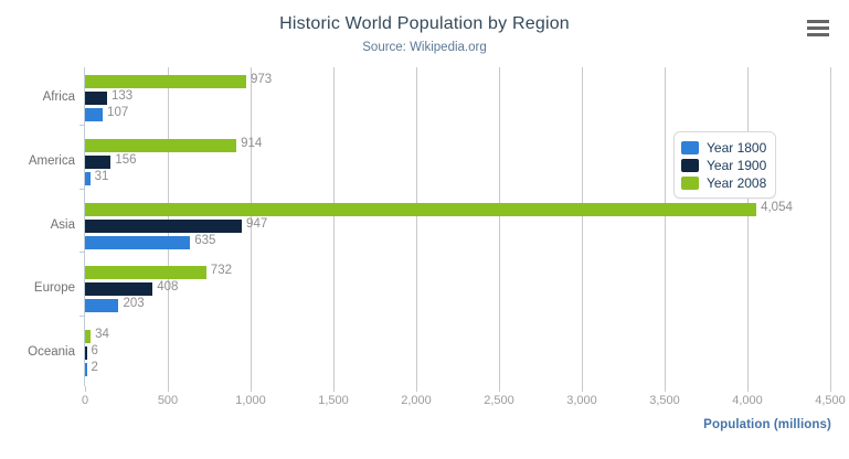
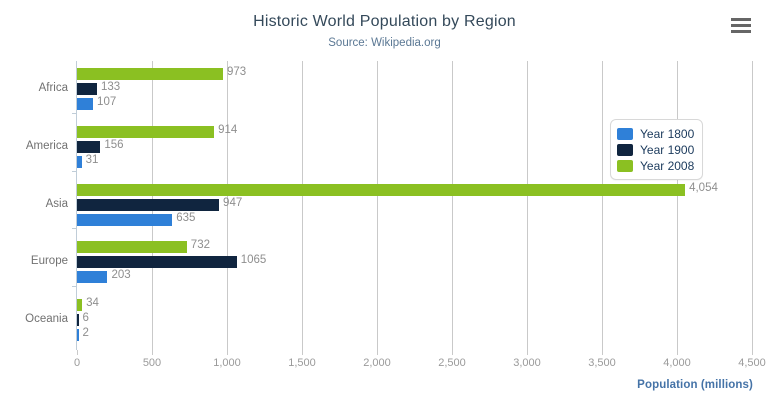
Year 1900/Europe: 408 -> 1065
